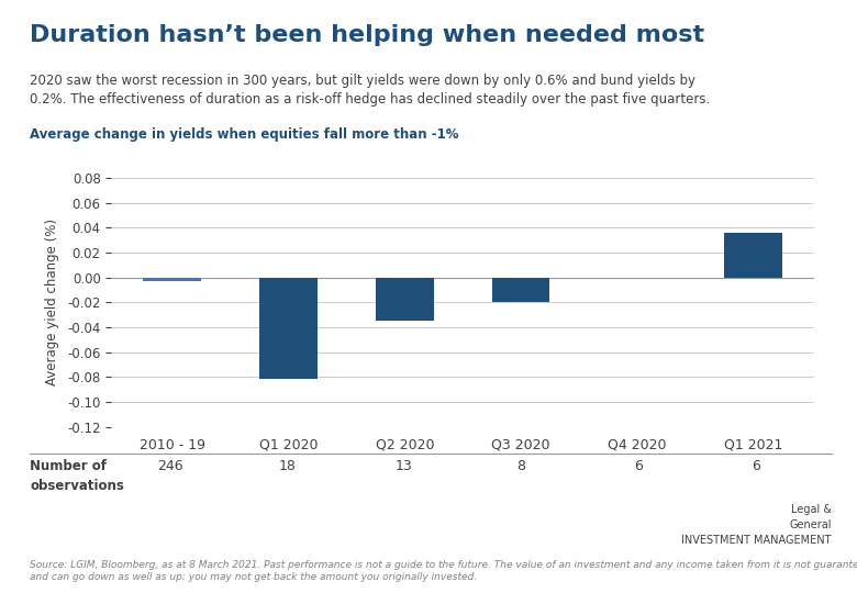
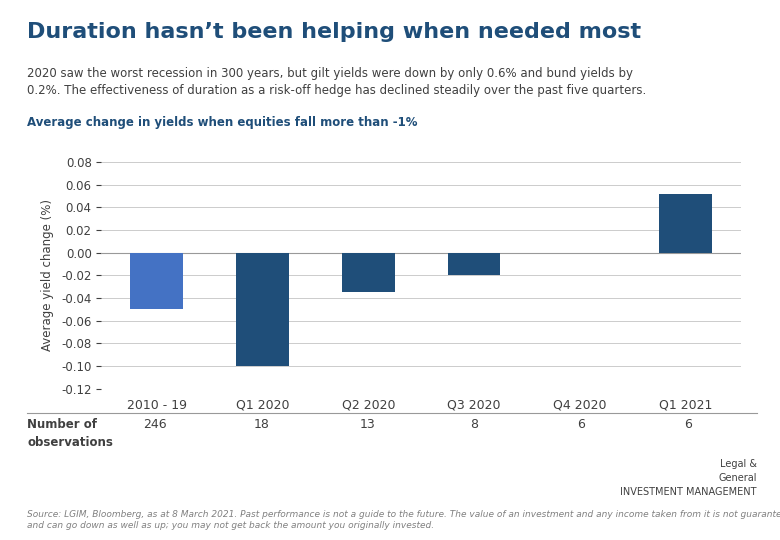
2010 - 19: -0.003 -> -0.050
Q1 2020: -0.081 -> -0.100
Q1 2021: 0.036 -> 0.052
